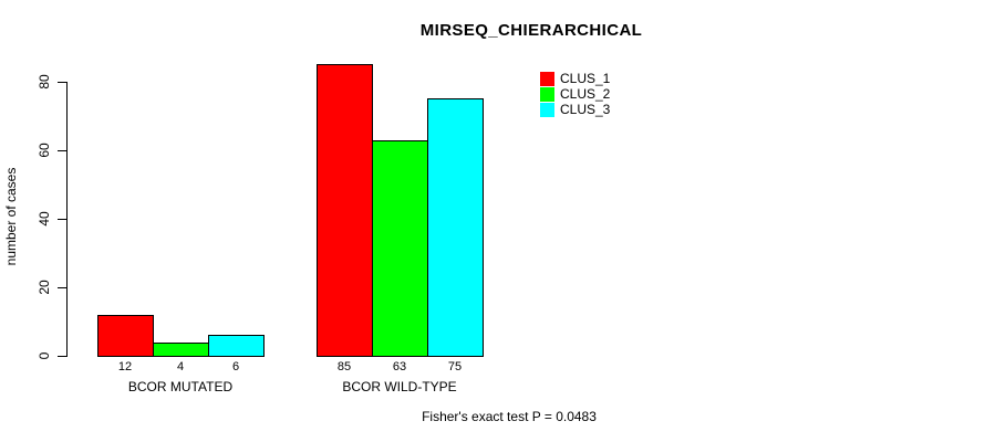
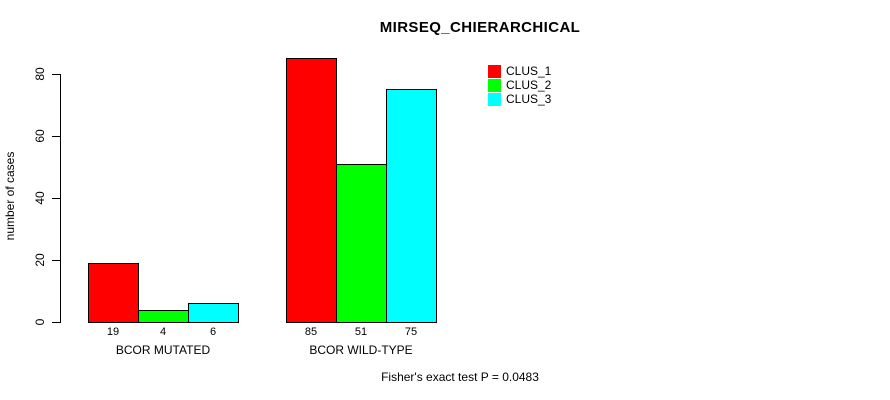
CLUS_1/BCOR MUTATED: 12 -> 19
CLUS_2/BCOR WILD-TYPE: 63 -> 51
